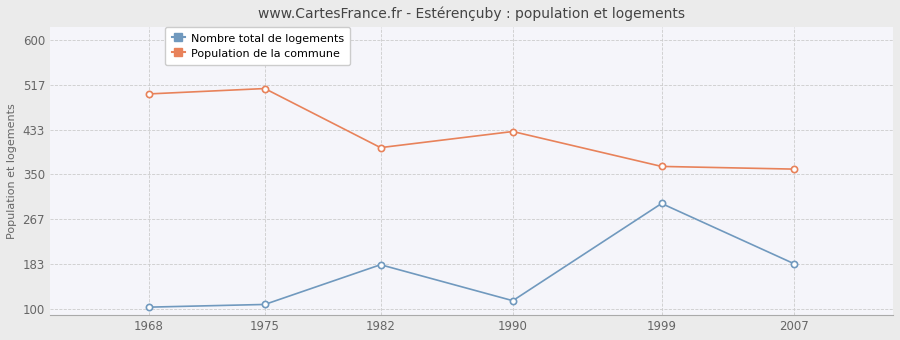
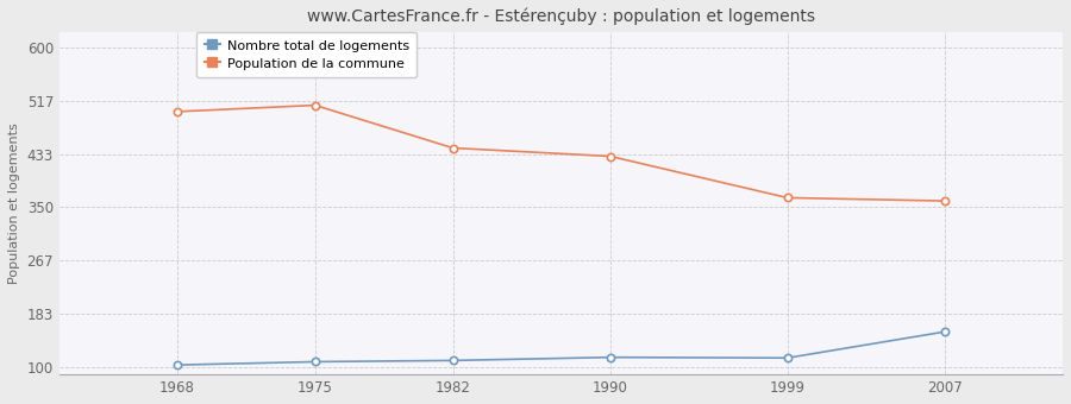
Population de la commune/1982: 400 -> 443
Nombre total de logements/1982: 182 -> 110
Nombre total de logements/1999: 296 -> 114
Nombre total de logements/2007: 184 -> 155
